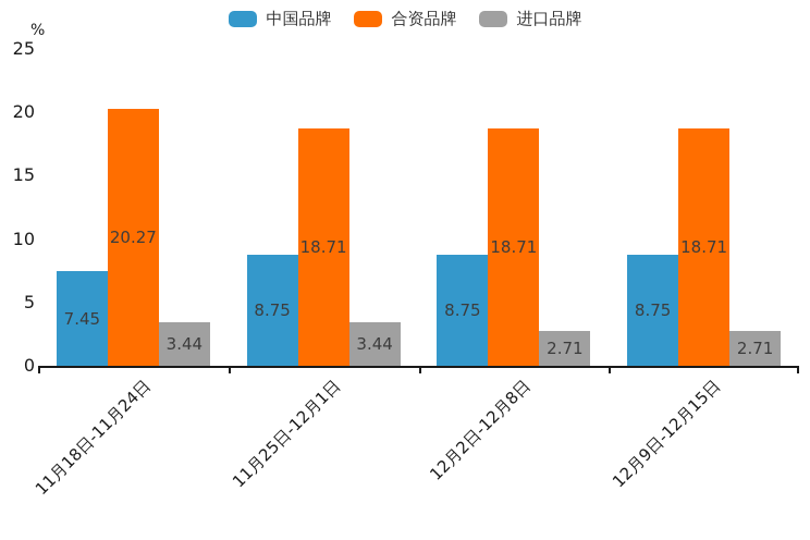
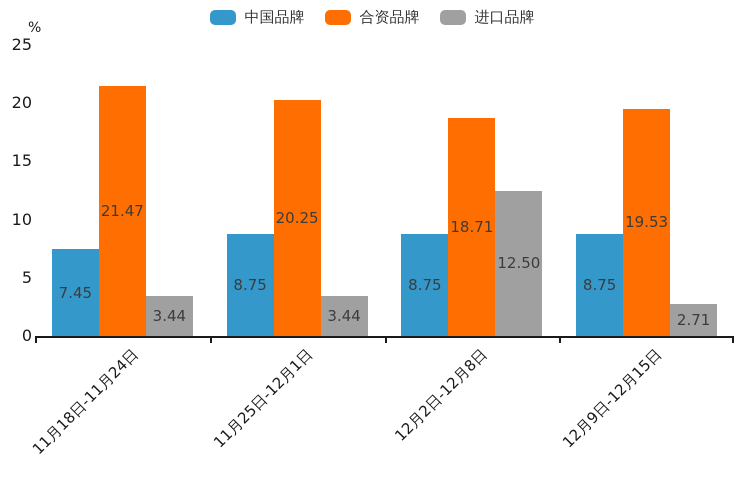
合资品牌/11月18日-11月24日: 20.27 -> 21.47
合资品牌/11月25日-12月1日: 18.71 -> 20.25
进口品牌/12月2日-12月8日: 2.71 -> 12.50
合资品牌/12月9日-12月15日: 18.71 -> 19.53
